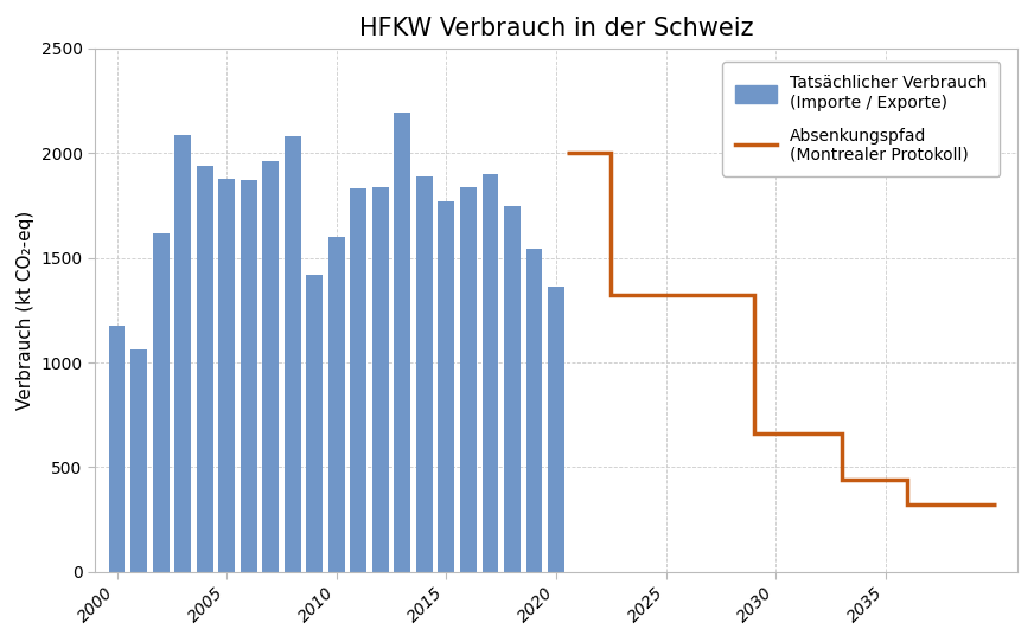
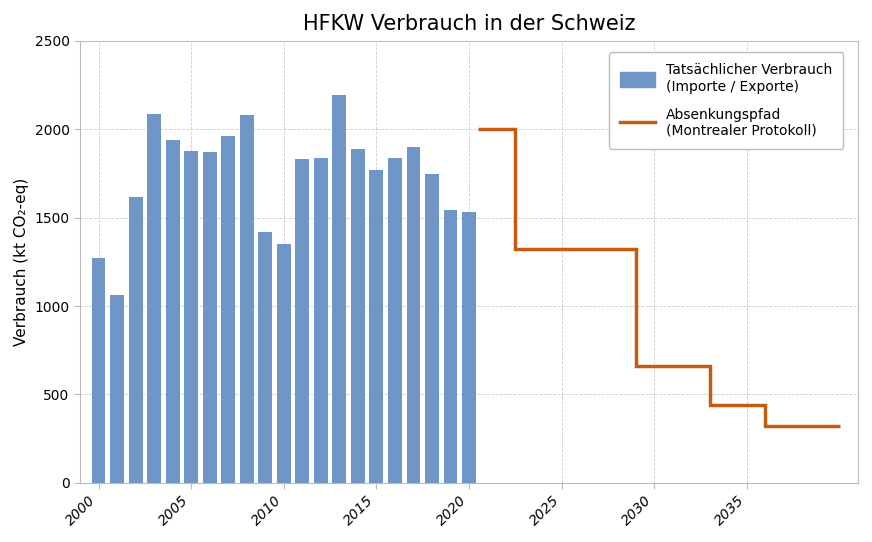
Tatsächlicher Verbrauch (Importe / Exporte)/2000: 1180 -> 1270
Tatsächlicher Verbrauch (Importe / Exporte)/2010: 1600 -> 1350
Tatsächlicher Verbrauch (Importe / Exporte)/2020: 1360 -> 1530
